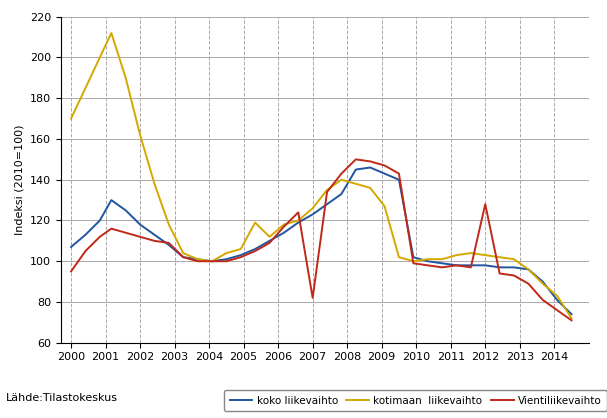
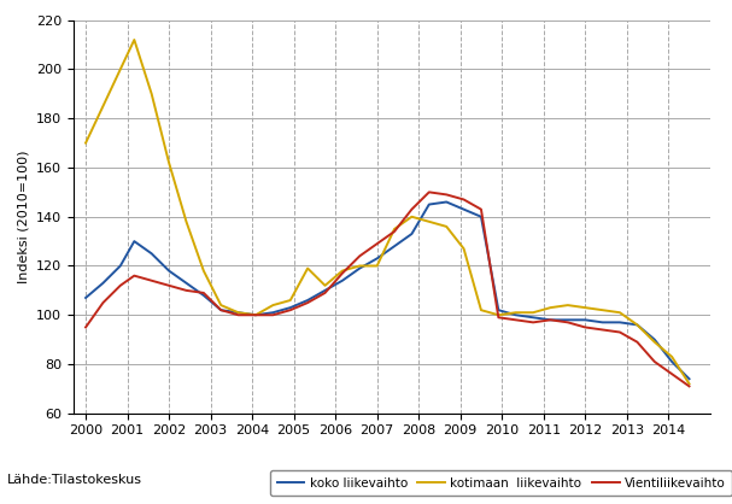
kotimaan liikevaihto/2007: 126 -> 120
Vientiliikevaihto/2007: 82 -> 129
Vientiliikevaihto/2012: 128 -> 95
